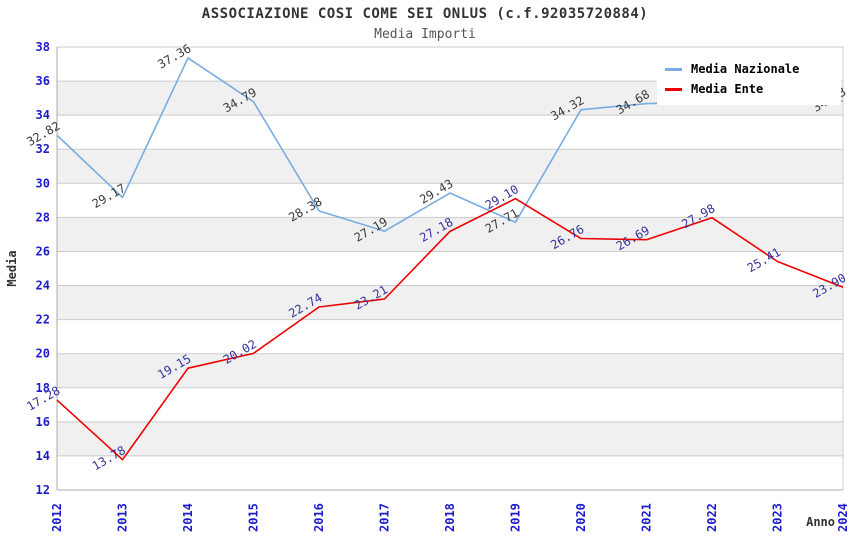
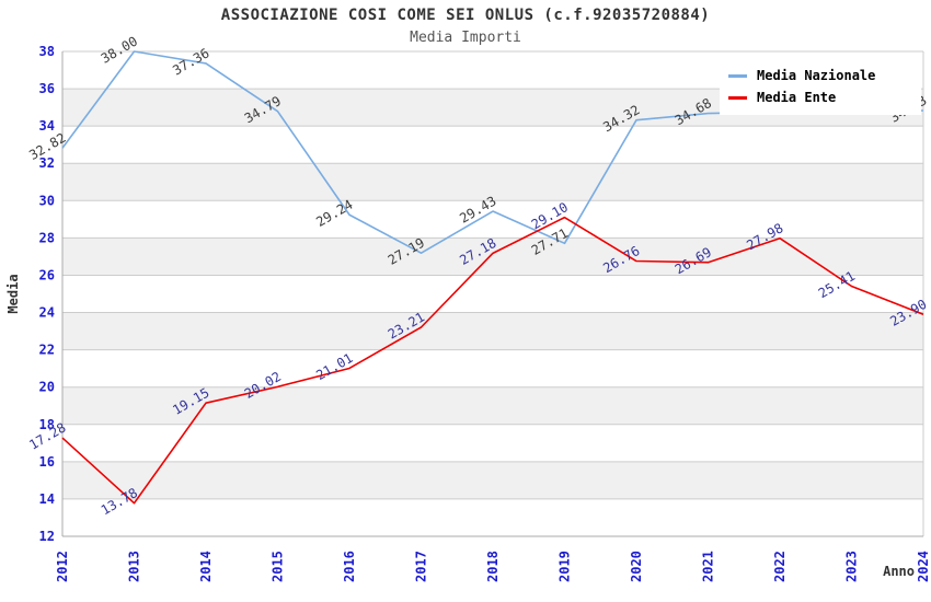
Media Nazionale/2013: 29.17 -> 38.00
Media Nazionale/2016: 28.38 -> 29.24
Media Ente/2016: 22.74 -> 21.01
